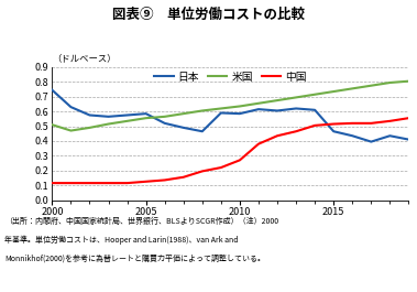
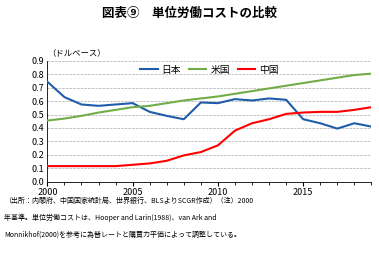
米国/2000: 0.51 -> 0.46
